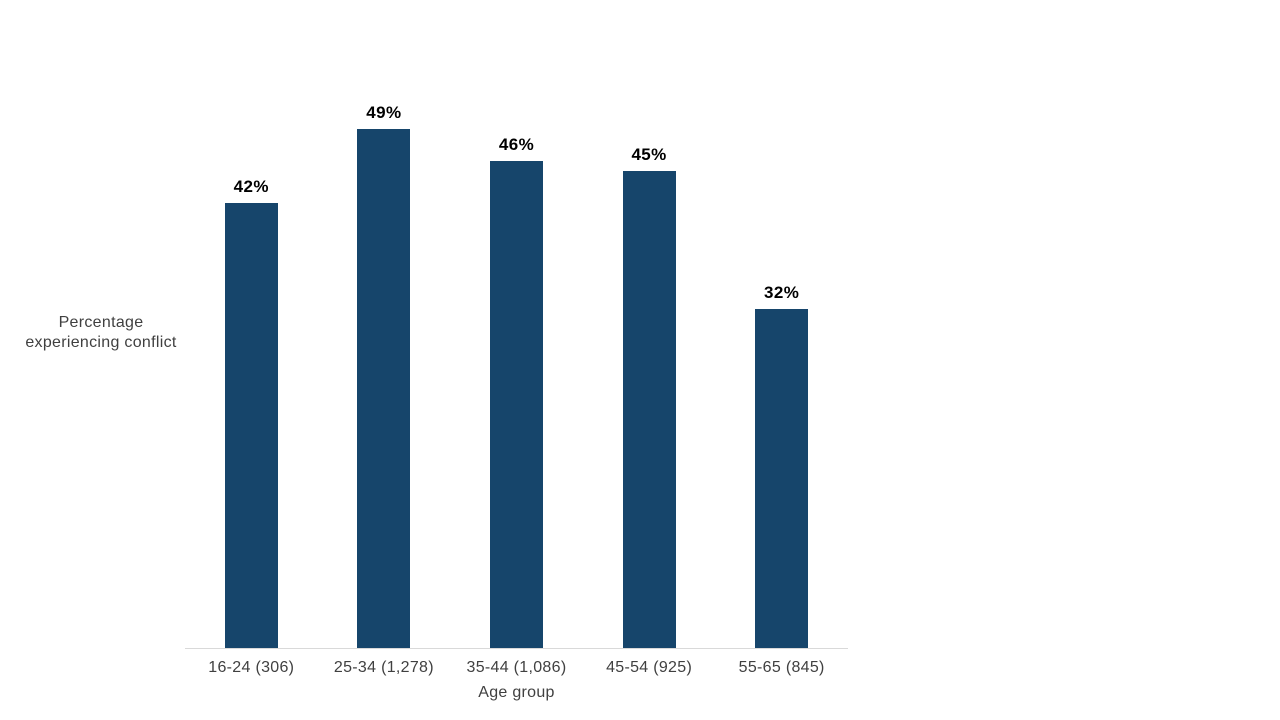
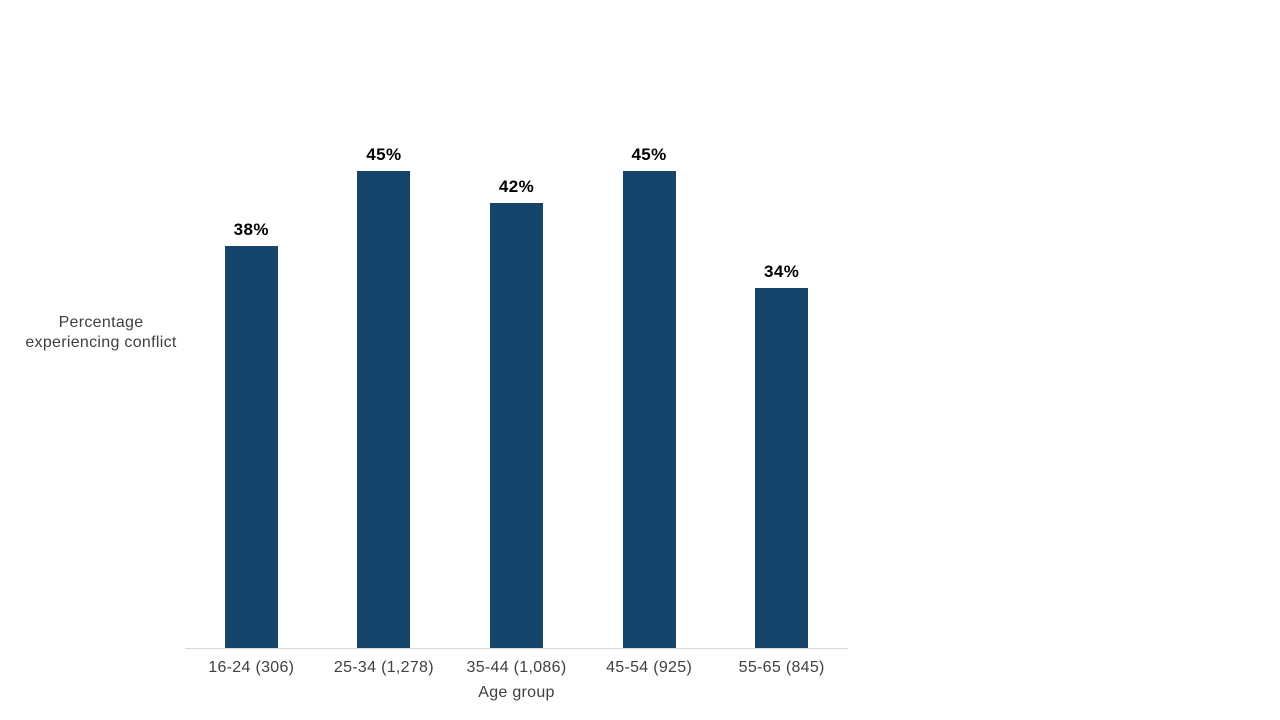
16-24 (306): 42% -> 38%
25-34 (1,278): 49% -> 45%
35-44 (1,086): 46% -> 42%
55-65 (845): 32% -> 34%
